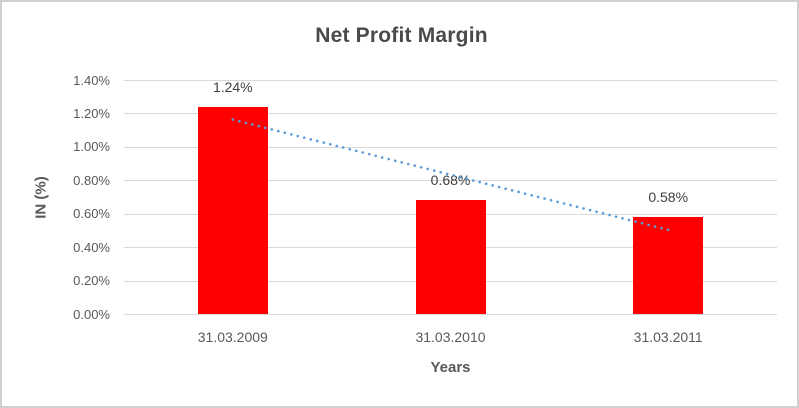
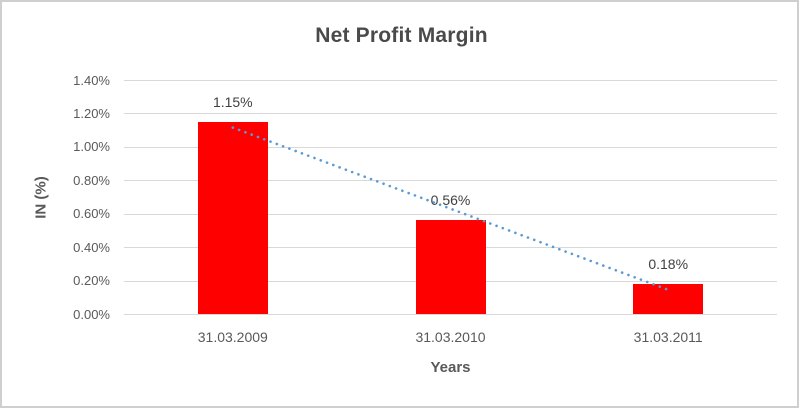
31.03.2009: 1.24% -> 1.15%
31.03.2010: 0.68% -> 0.56%
31.03.2011: 0.58% -> 0.18%
